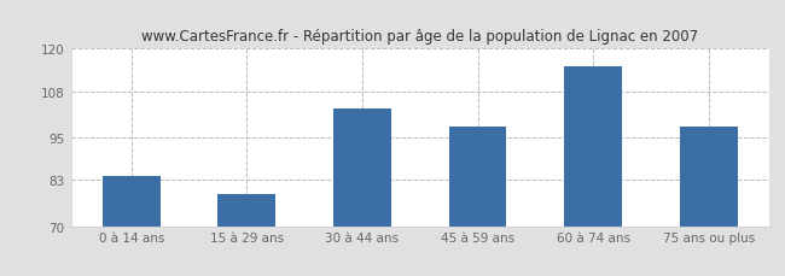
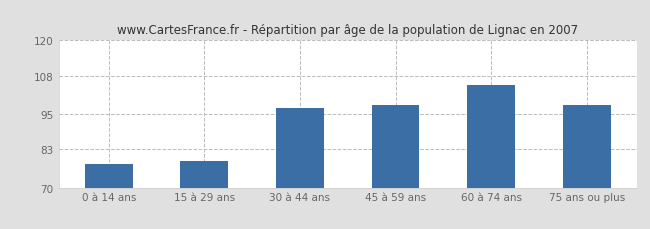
0 à 14 ans: 84 -> 78
30 à 44 ans: 103 -> 97
60 à 74 ans: 115 -> 105
